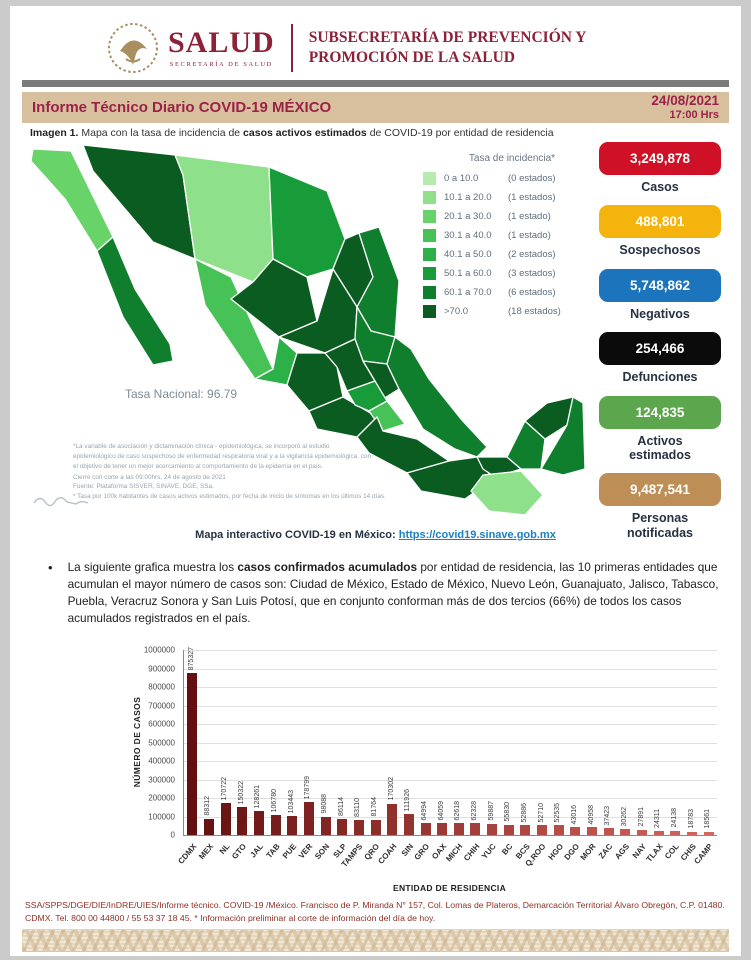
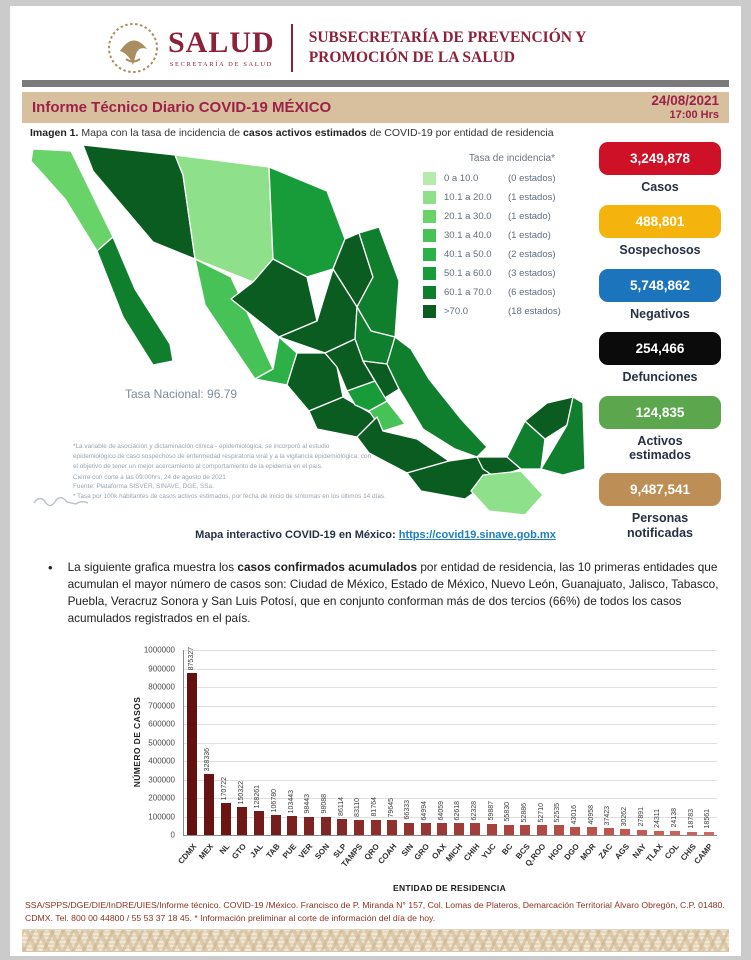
MEX: 88312 -> 328336
VER: 178799 -> 98443
COAH: 170302 -> 79645
SIN: 111926 -> 66333
